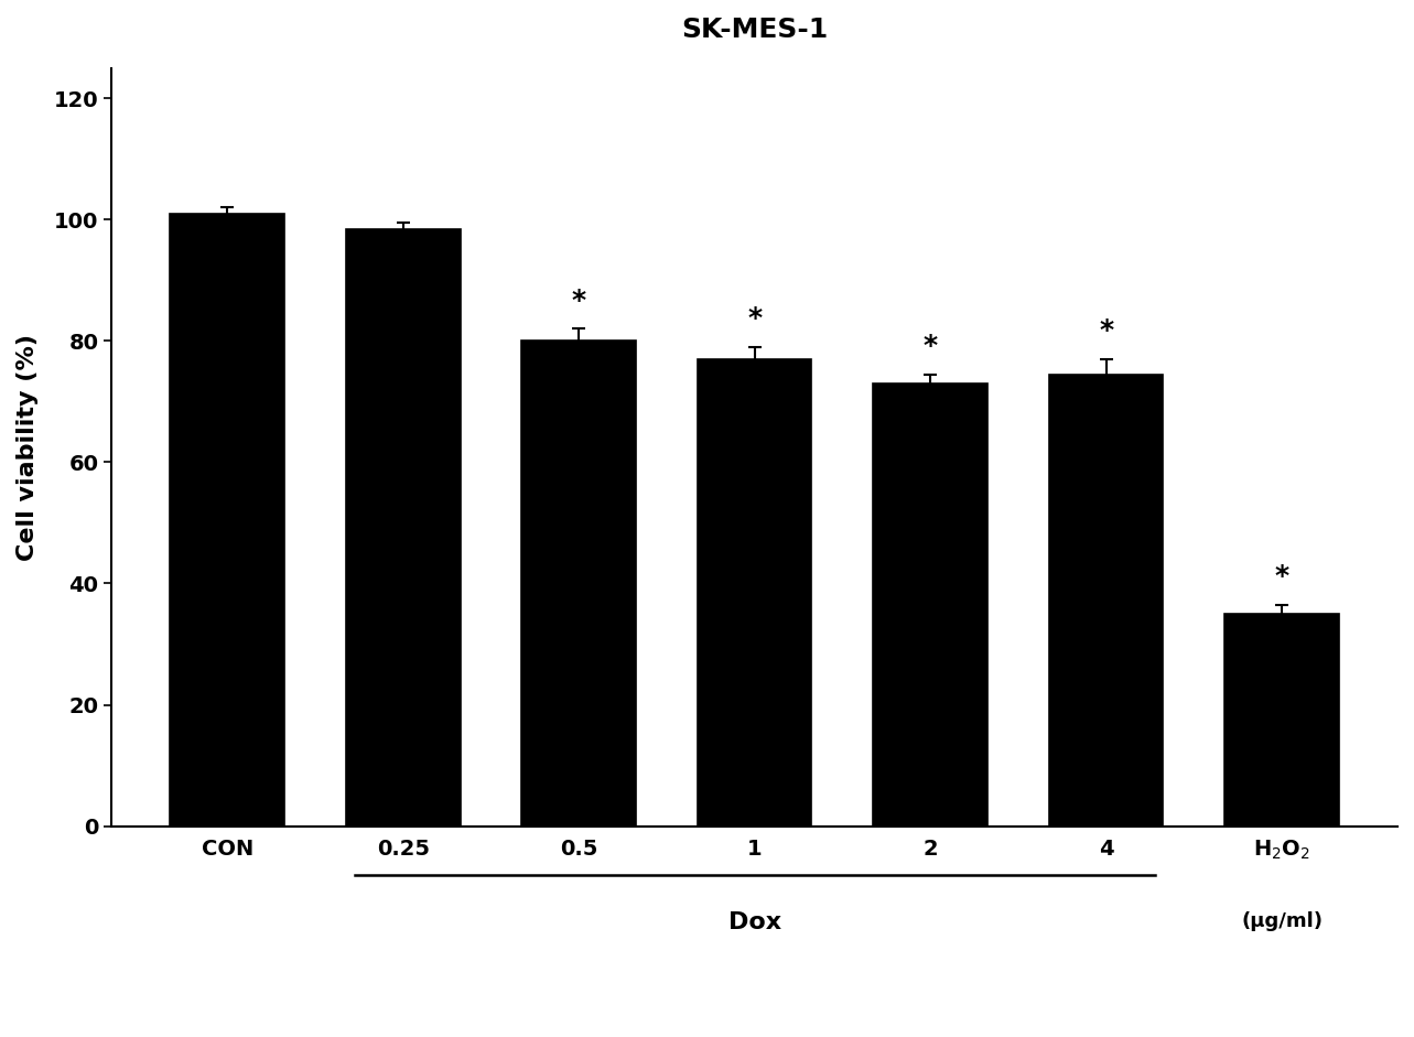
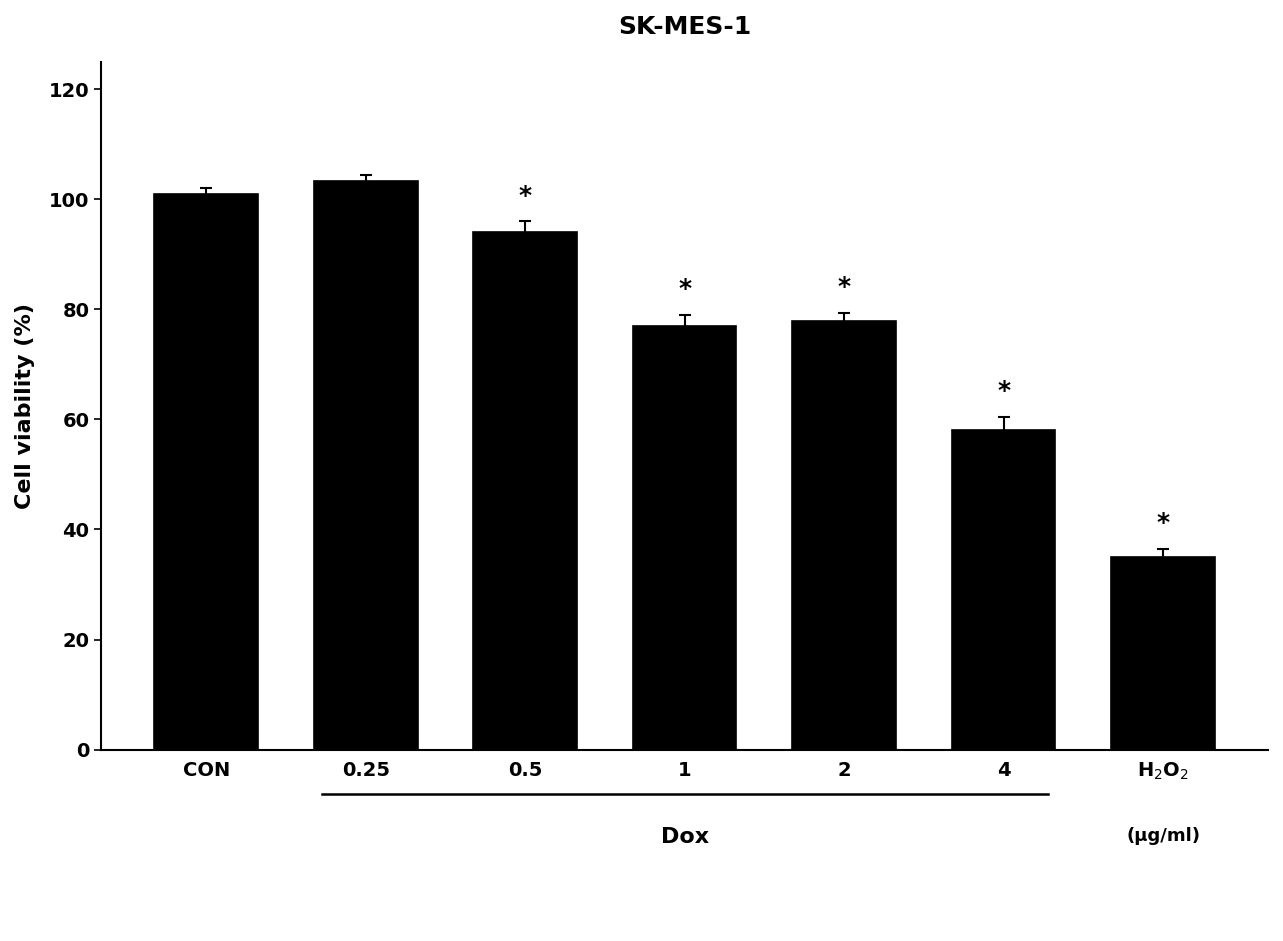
0.25: 98.5 -> 103.4
0.5: 80.0 -> 94.0
2: 73.0 -> 77.8
4: 74.5 -> 58.0
